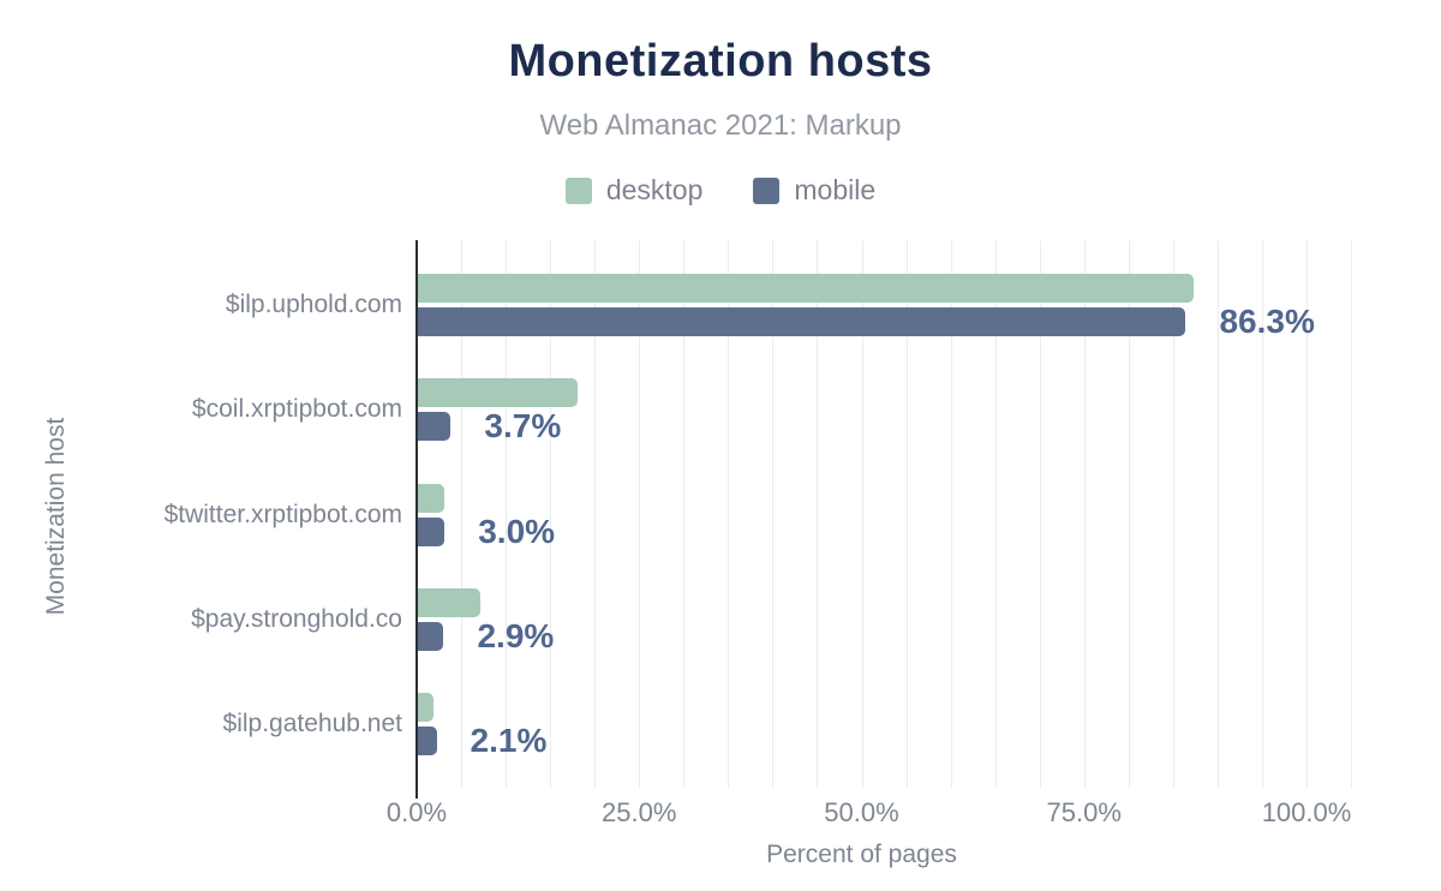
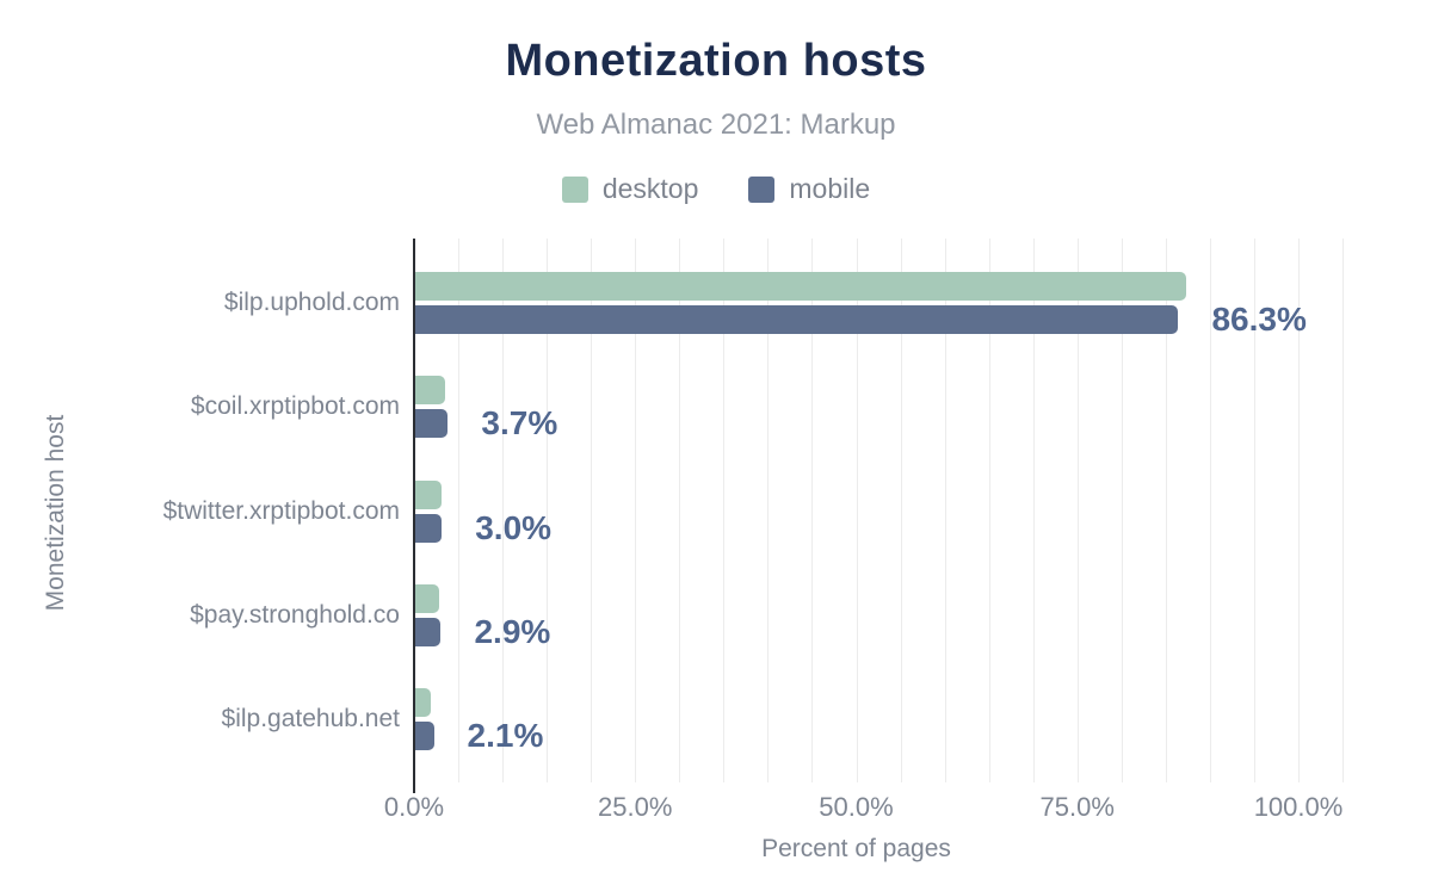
desktop/$coil.xrptipbot.com: 18% -> 3%
desktop/$pay.stronghold.co: 7% -> 3%
